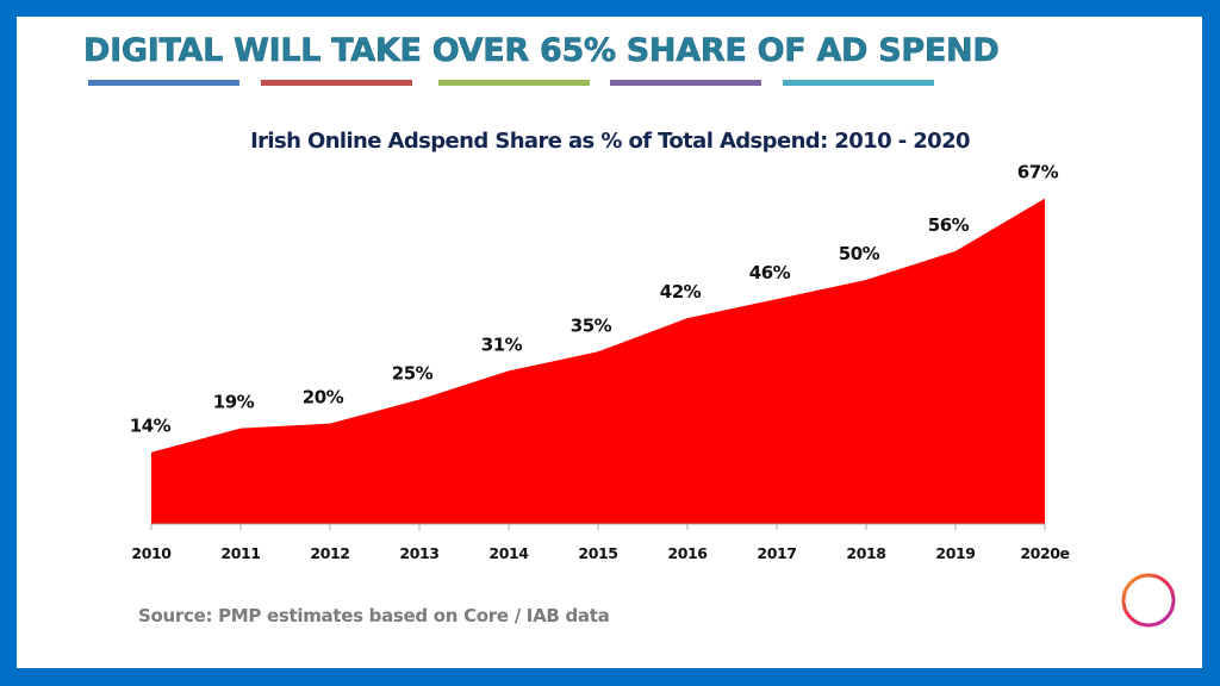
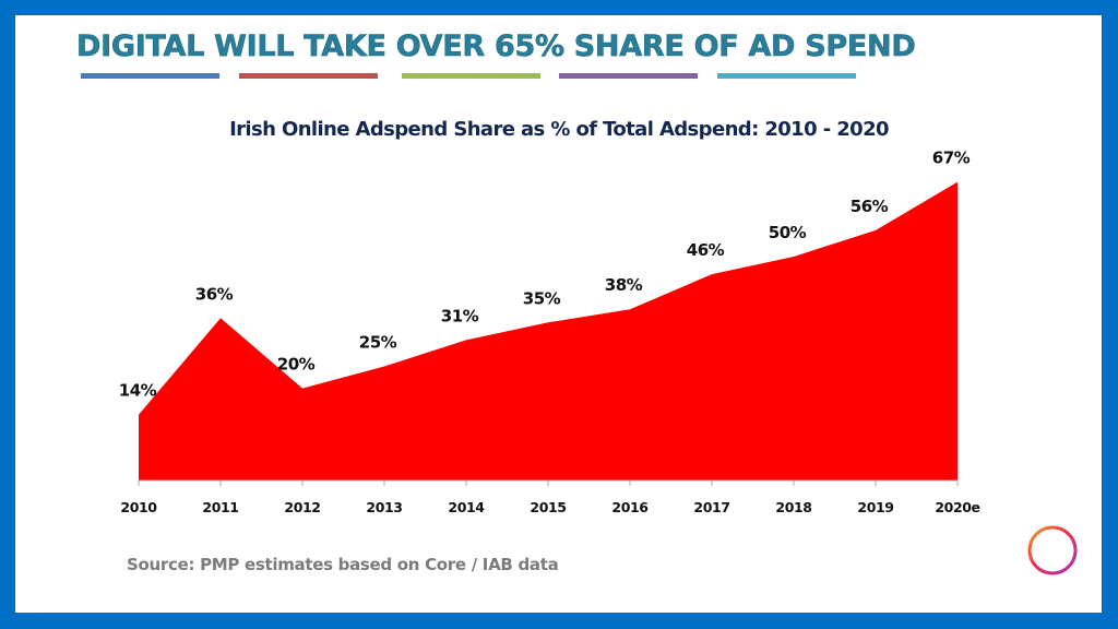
2011: 19% -> 36%
2016: 42% -> 38%
